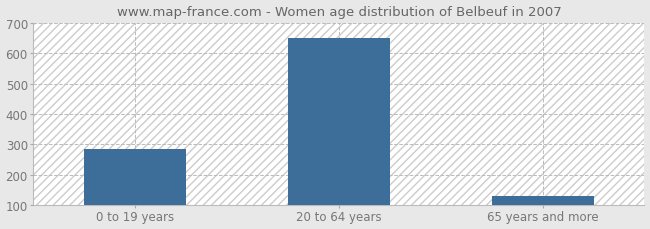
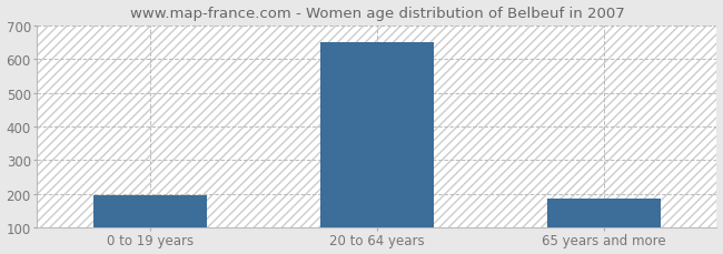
0 to 19 years: 285 -> 195
65 years and more: 130 -> 185
